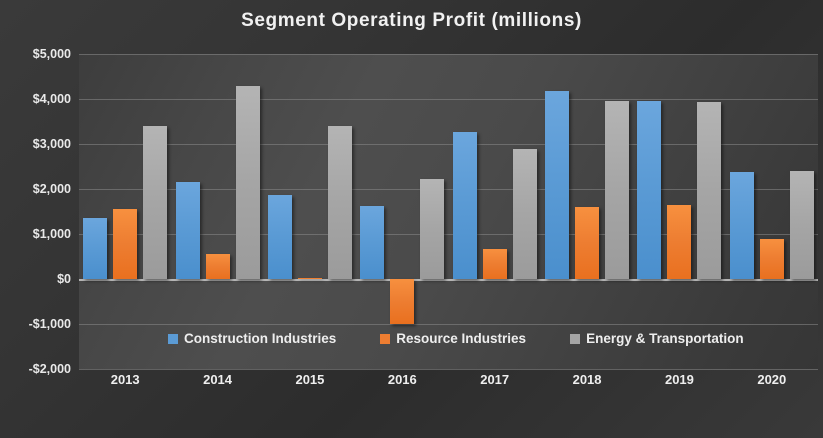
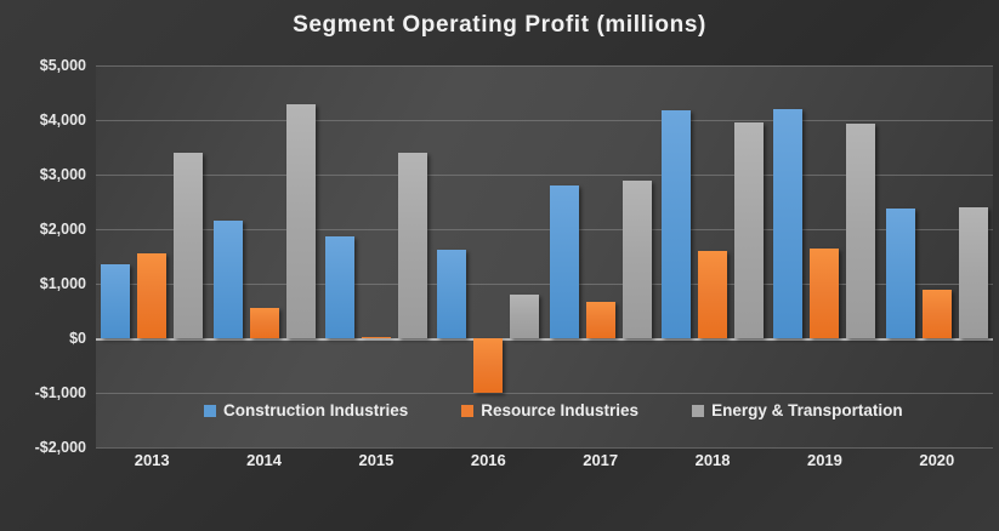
Energy & Transportation/2016: $2200 -> $800
Construction Industries/2017: $3300 -> $2800
Construction Industries/2019: $3900 -> $4200
